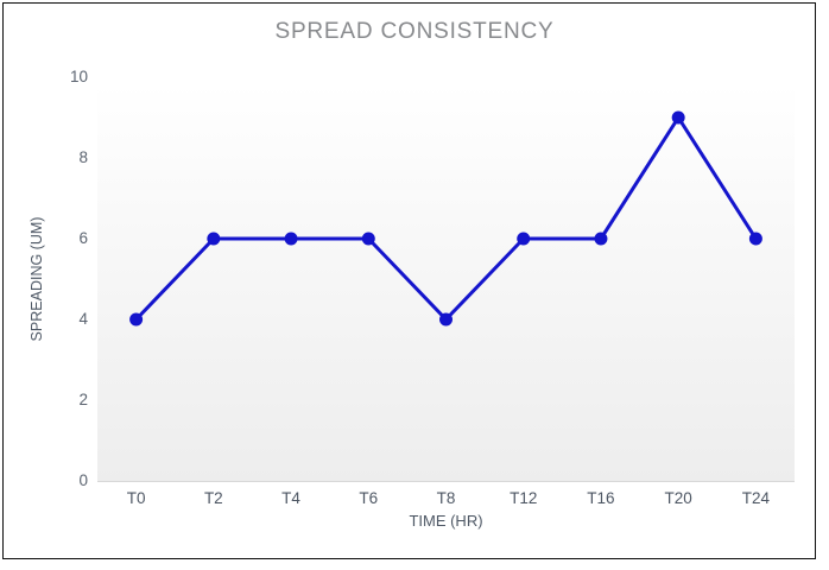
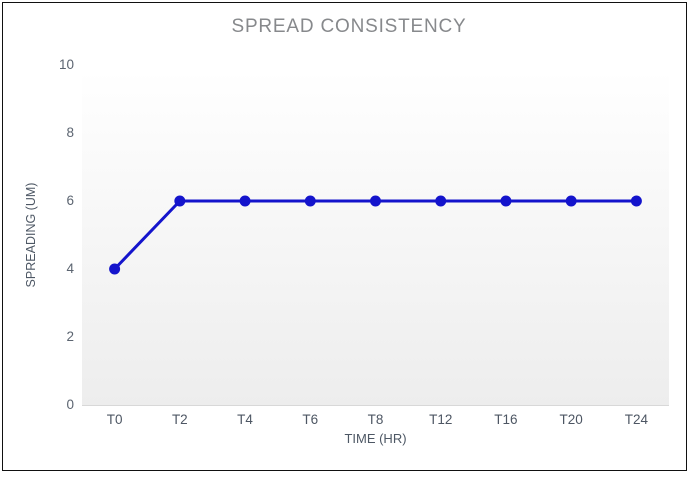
T8: 4 -> 6
T20: 9 -> 6
